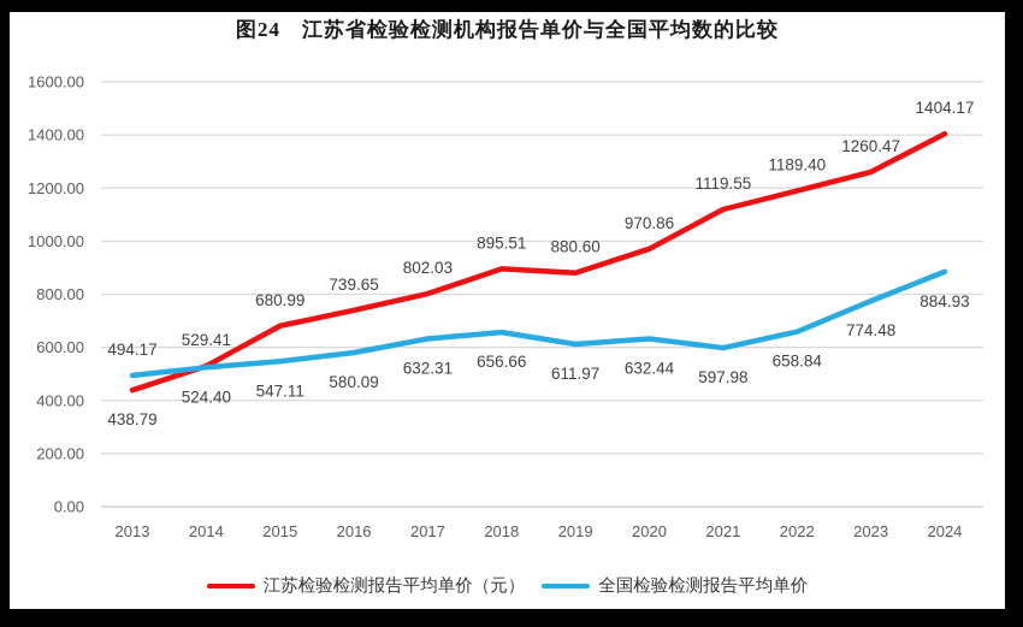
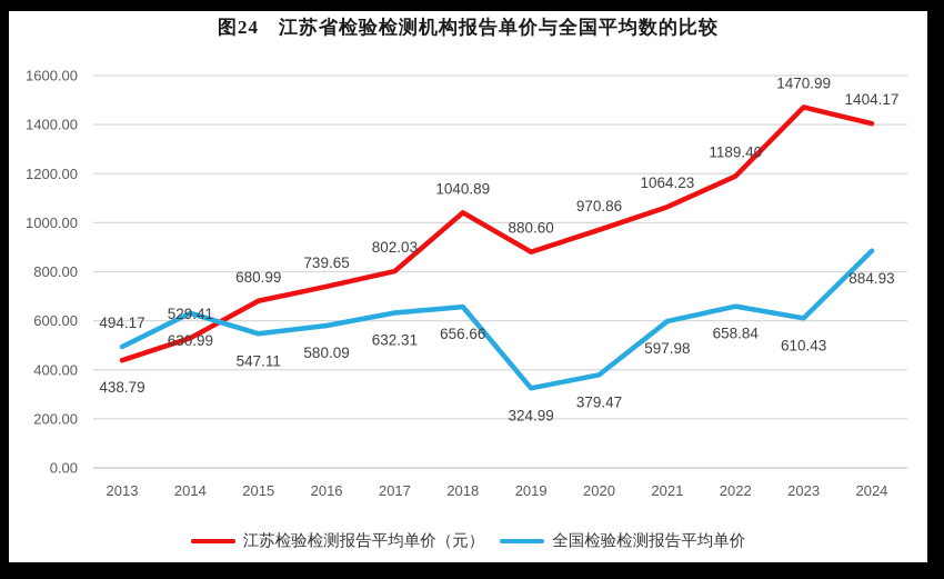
全国检验检测报告平均单价/2014: 524.40 -> 630.99
江苏检验检测报告平均单价（元）/2018: 895.51 -> 1040.89
全国检验检测报告平均单价/2019: 611.97 -> 324.99
全国检验检测报告平均单价/2020: 632.44 -> 379.47
江苏检验检测报告平均单价（元）/2021: 1119.55 -> 1064.23
江苏检验检测报告平均单价（元）/2023: 1260.47 -> 1470.99
全国检验检测报告平均单价/2023: 774.48 -> 610.43
